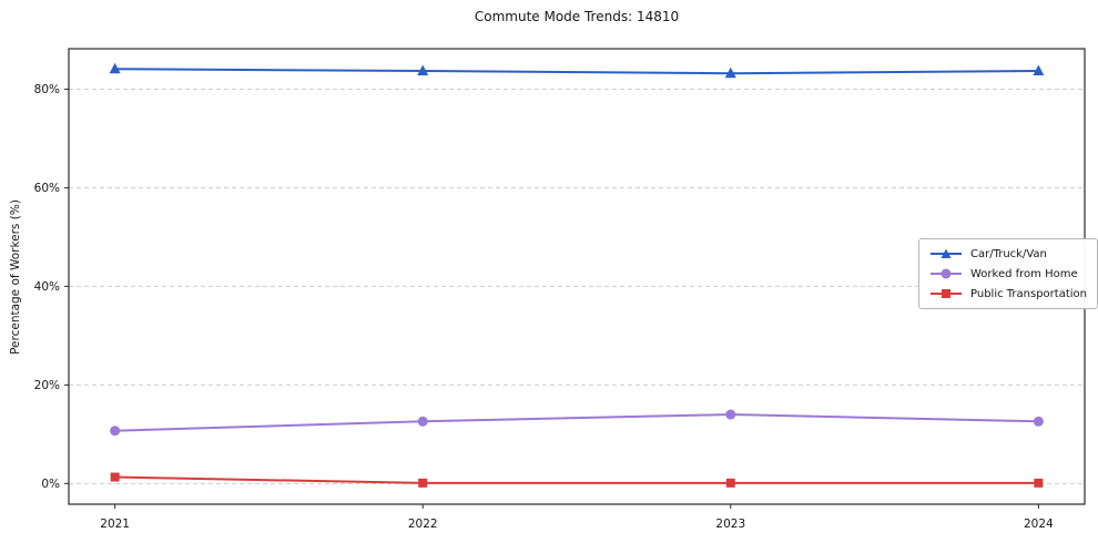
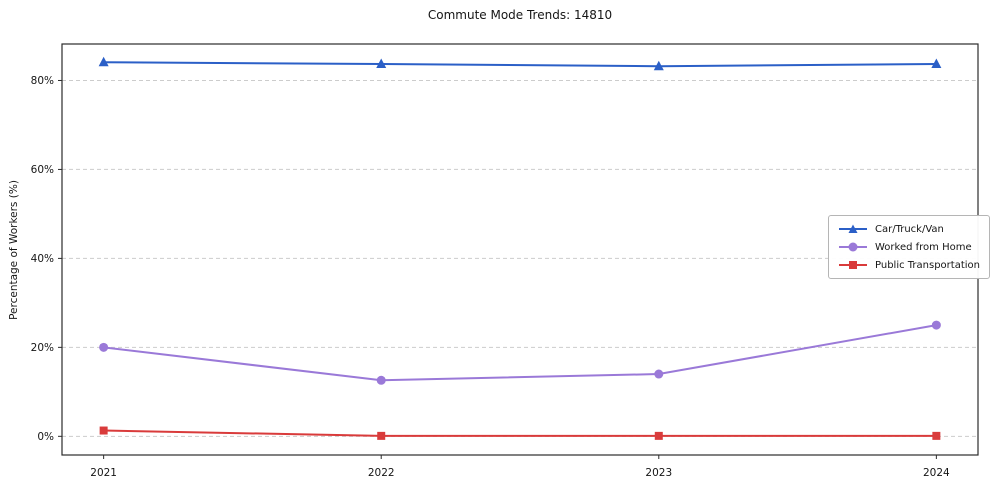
Worked from Home/2021: 11% -> 20%
Worked from Home/2024: 13% -> 25%
